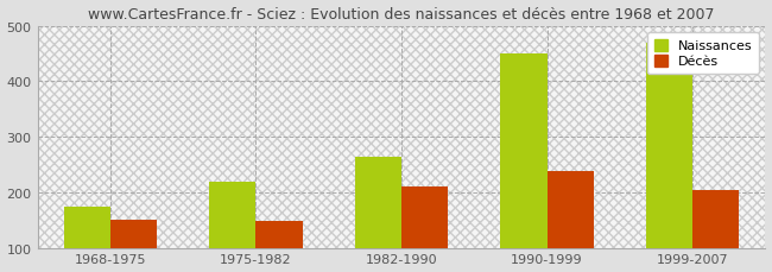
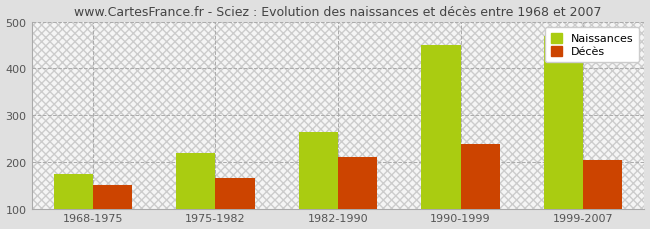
Décès/1975-1982: 148 -> 165
